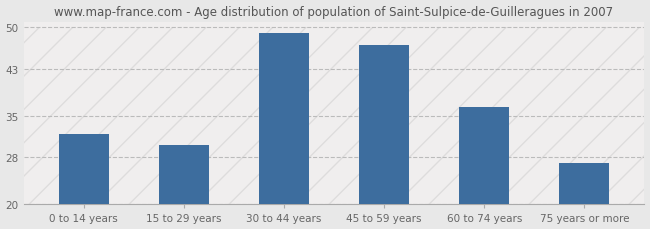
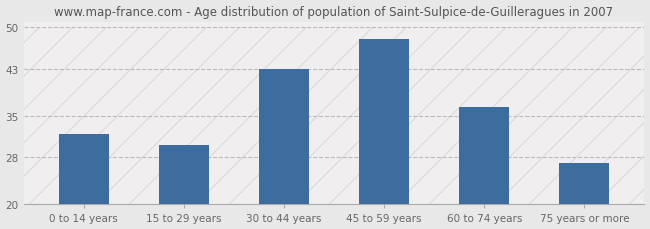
30 to 44 years: 49.0 -> 43.0
45 to 59 years: 47.0 -> 48.0
